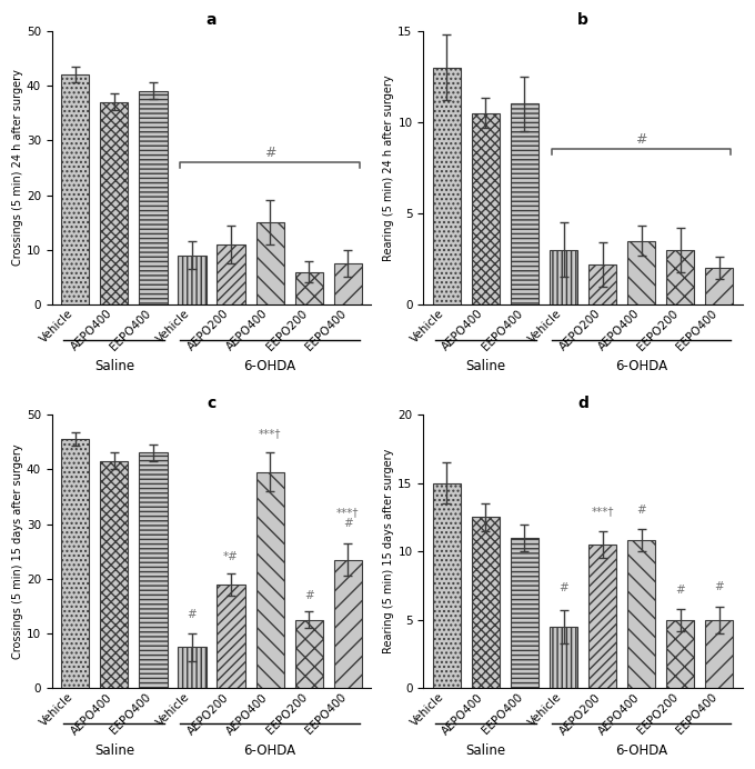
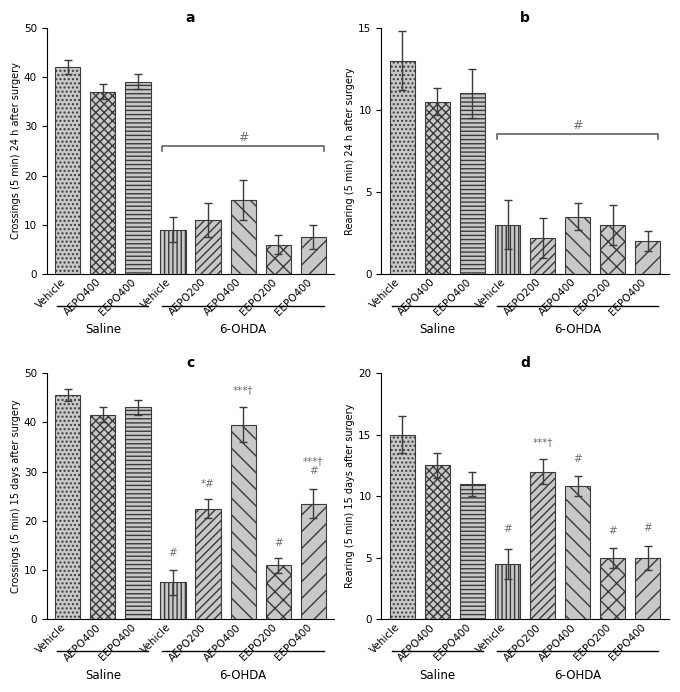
c/AEPO200: 19.0 -> 22.5
c/EEPO200: 12.5 -> 11.0
d/AEPO200: 10.5 -> 12.0
